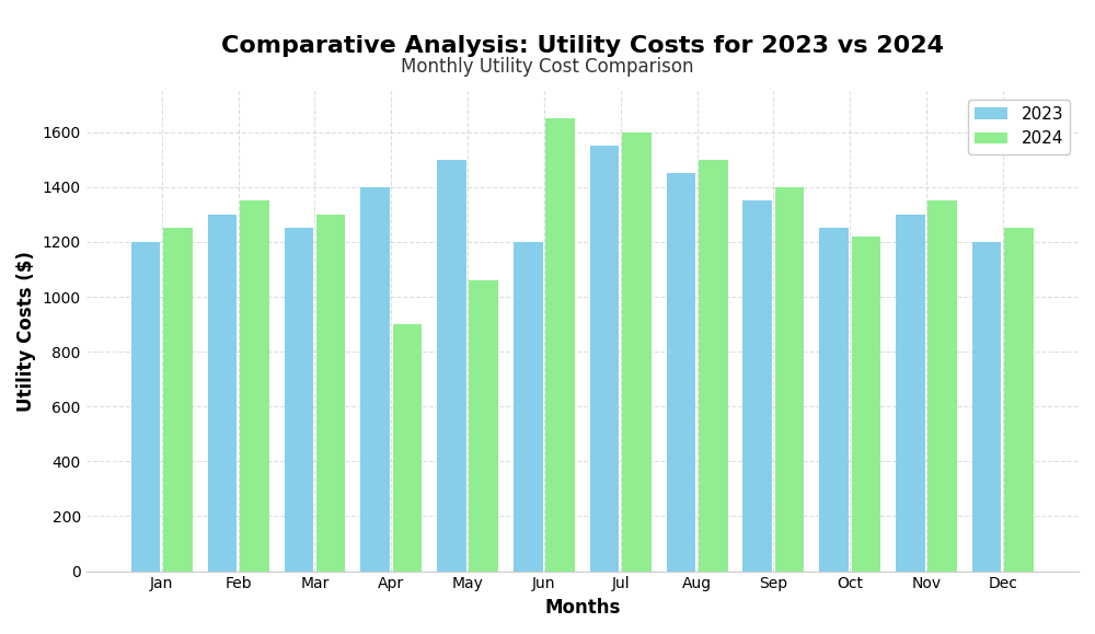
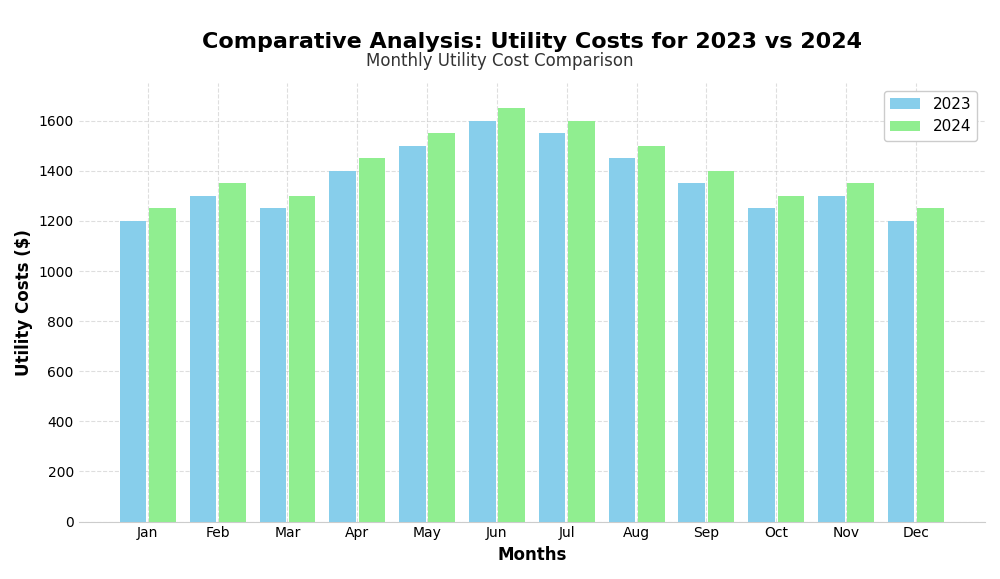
2024/Apr: 900 -> 1450
2024/May: 1060 -> 1550
2023/Jun: 1200 -> 1600
2024/Oct: 1220 -> 1300
